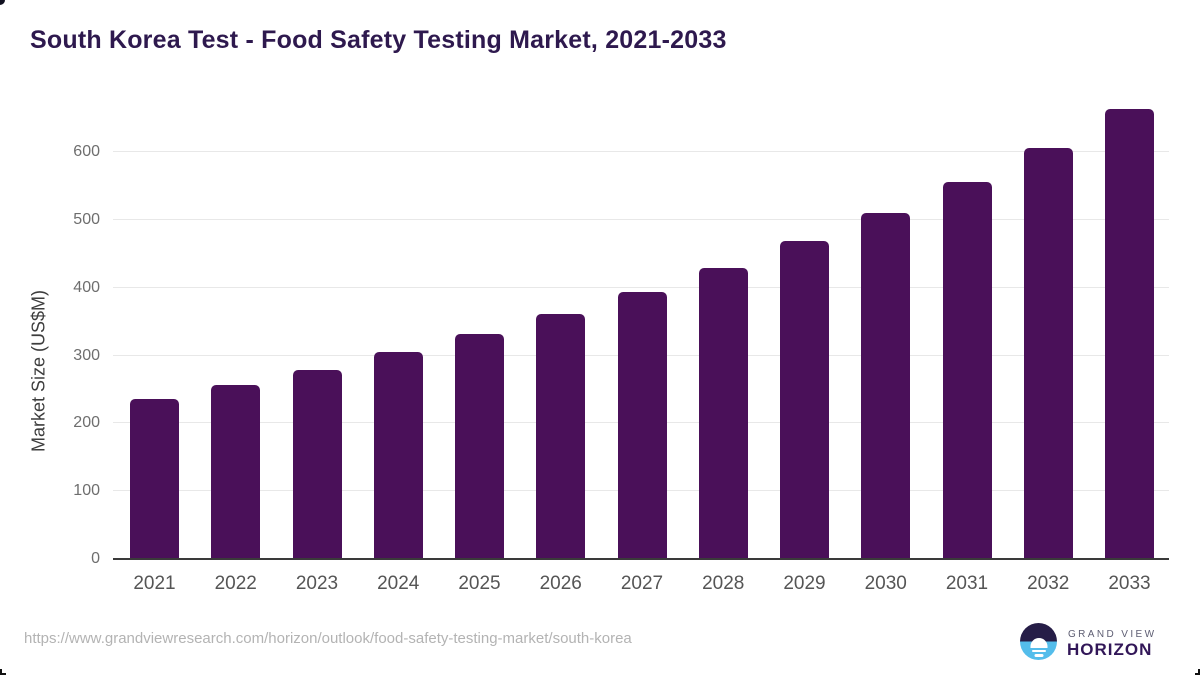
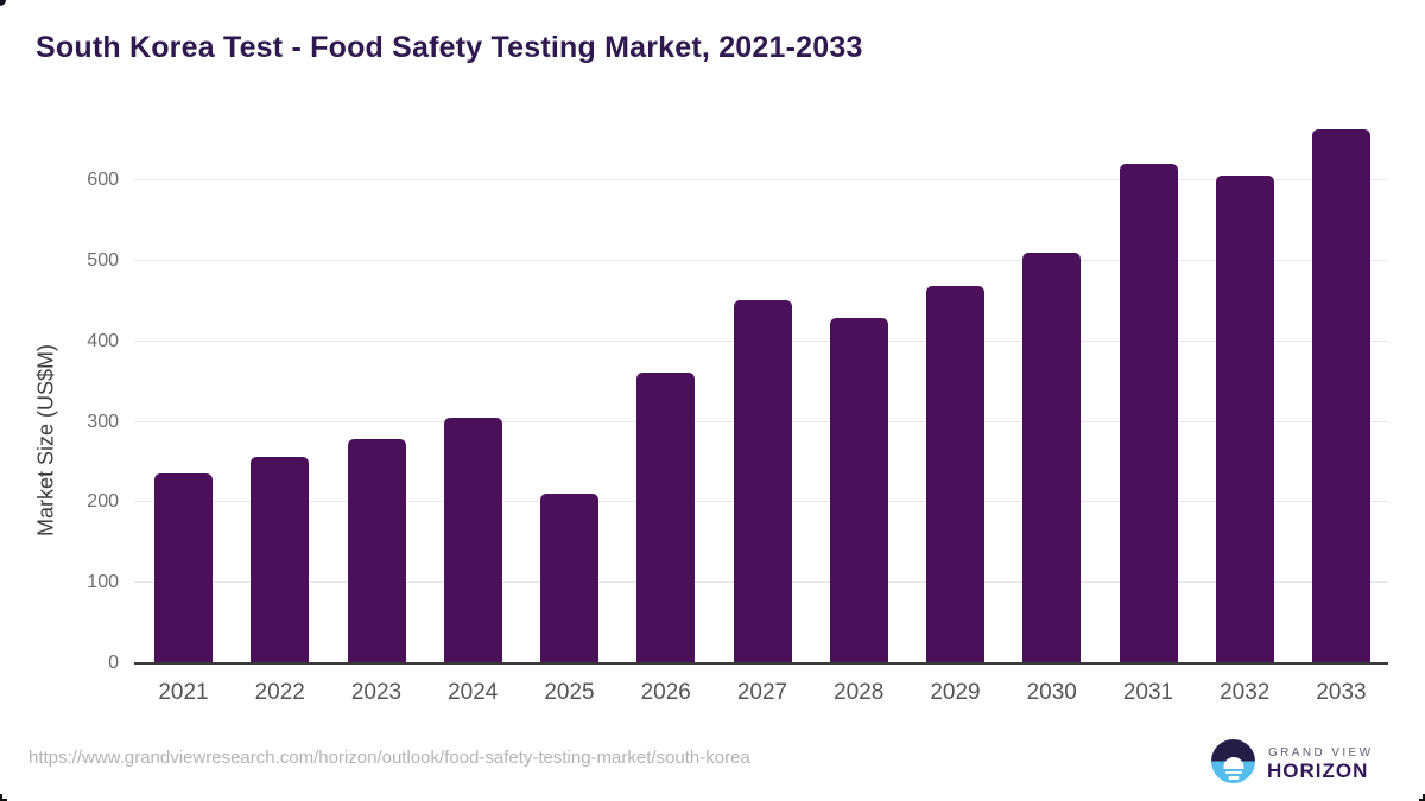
2025: 330 -> 210
2027: 390 -> 450
2031: 560 -> 620
